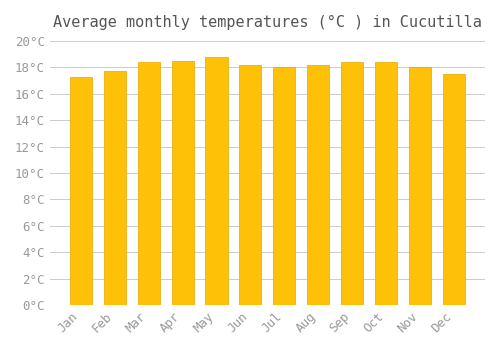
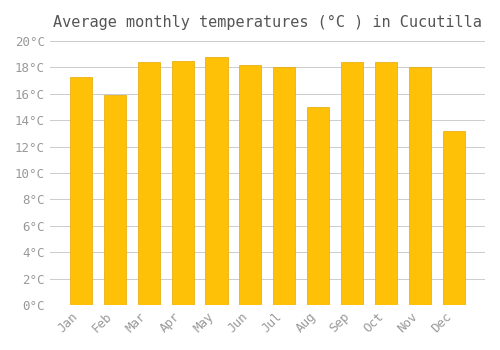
Feb: 17.7°C -> 15.9°C
Aug: 18.2°C -> 15.0°C
Dec: 17.5°C -> 13.2°C
